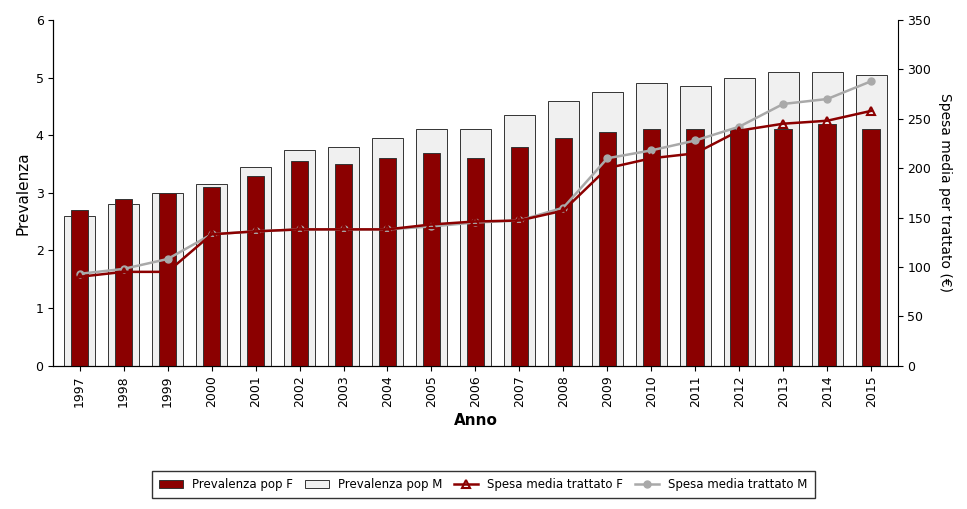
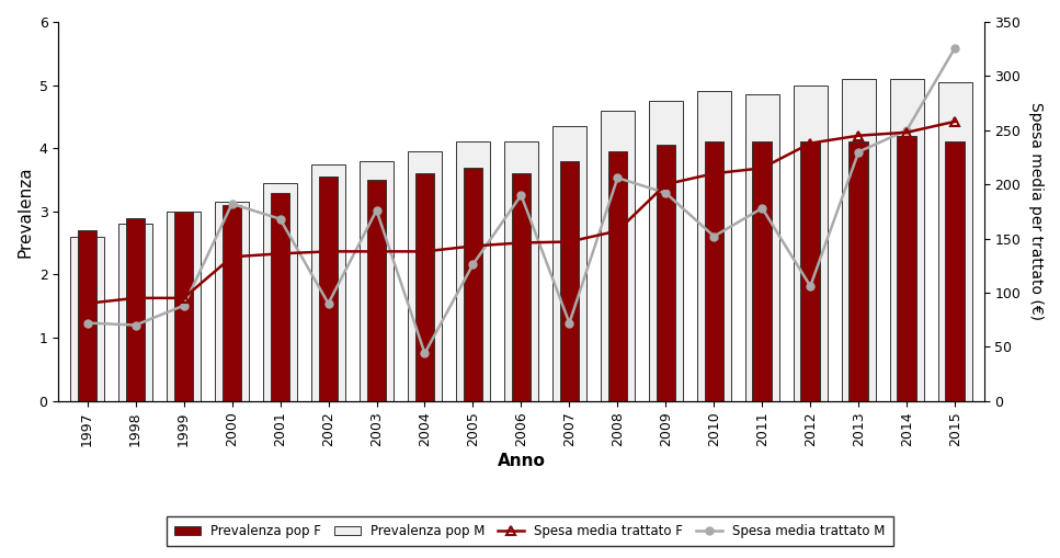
Spesa media trattato M/1997: 93 -> 72
Spesa media trattato M/1998: 98 -> 70
Spesa media trattato M/1999: 108 -> 88
Spesa media trattato M/2000: 133 -> 182
Spesa media trattato M/2001: 136 -> 168
Spesa media trattato M/2002: 138 -> 90
Spesa media trattato M/2003: 138 -> 176
Spesa media trattato M/2004: 138 -> 44
Spesa media trattato M/2005: 141 -> 126
Spesa media trattato M/2006: 145 -> 190
Spesa media trattato M/2007: 147 -> 72
Spesa media trattato M/2008: 160 -> 206
Spesa media trattato M/2009: 210 -> 192
Spesa media trattato M/2010: 218 -> 152
Spesa media trattato M/2011: 228 -> 178
Spesa media trattato M/2012: 242 -> 106
Spesa media trattato M/2013: 265 -> 230
Spesa media trattato M/2014: 270 -> 250
Spesa media trattato M/2015: 288 -> 326
